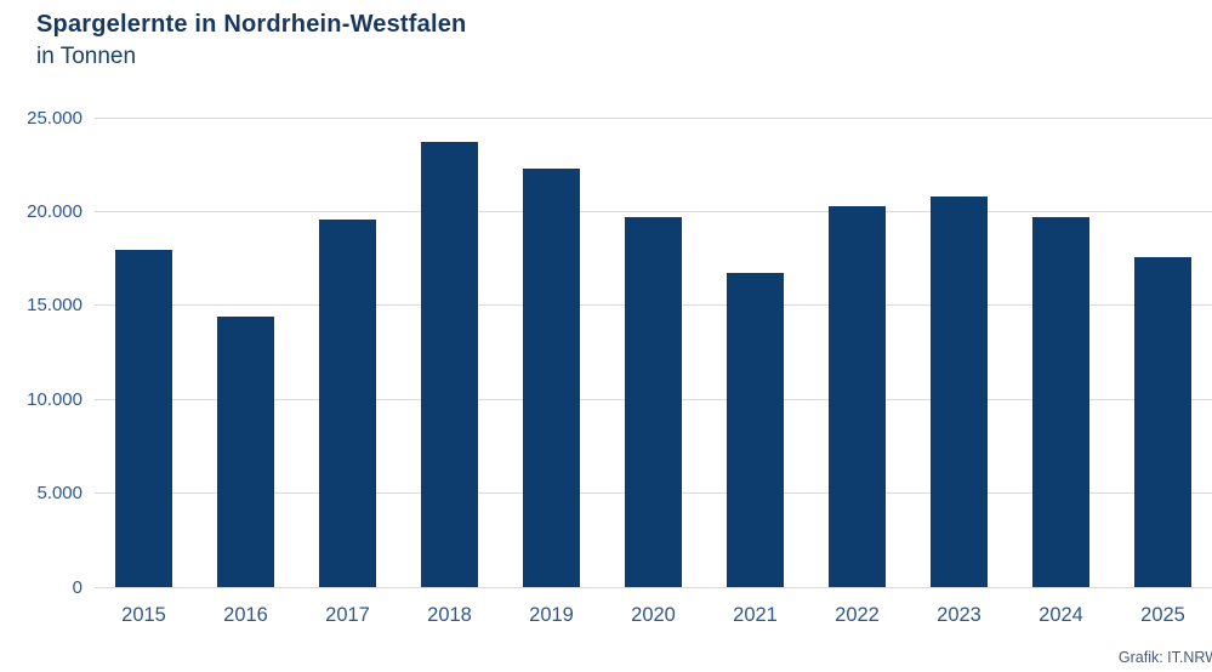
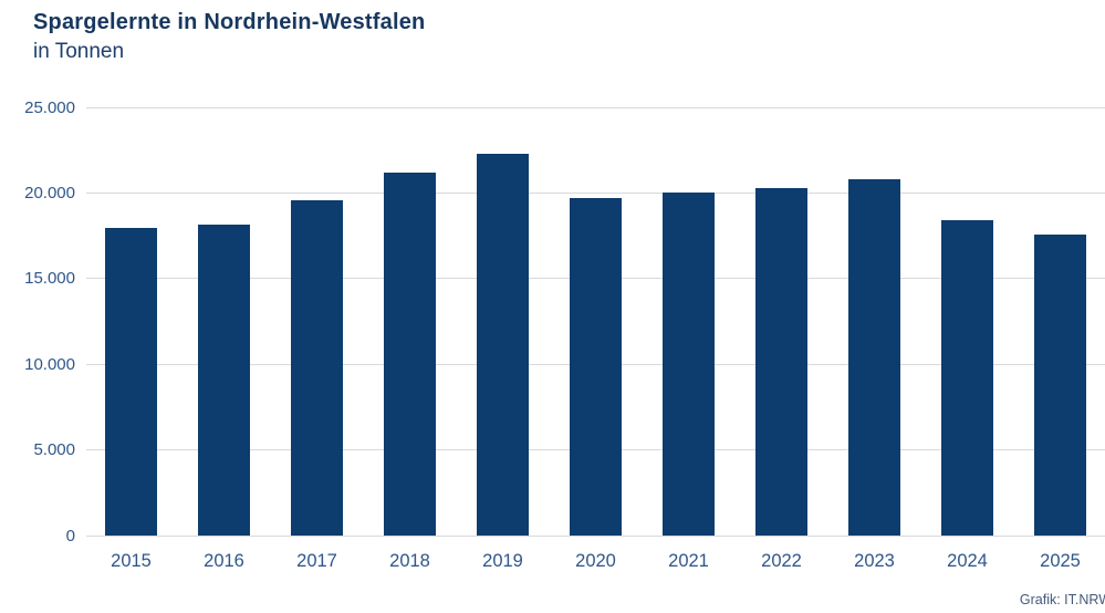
2016: 14400 -> 18200
2018: 23700 -> 21200
2021: 16700 -> 20000
2024: 19700 -> 18400
